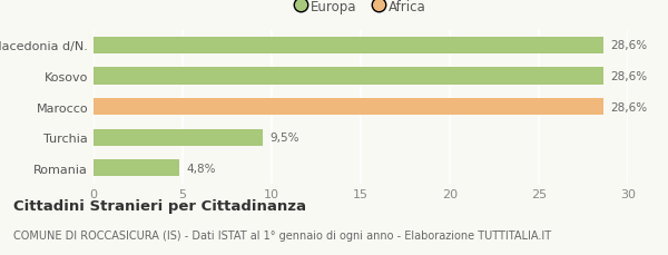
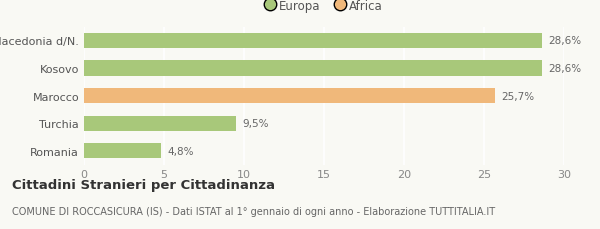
Marocco: 28,6% -> 25,7%
